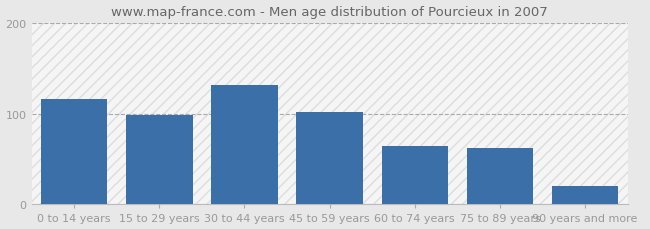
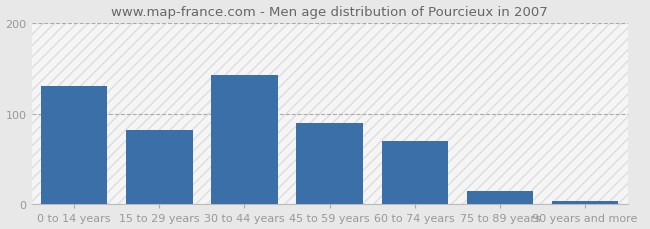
0 to 14 years: 116 -> 130
15 to 29 years: 98 -> 82
30 to 44 years: 132 -> 143
45 to 59 years: 102 -> 90
60 to 74 years: 64 -> 70
75 to 89 years: 62 -> 15
90 years and more: 20 -> 4
